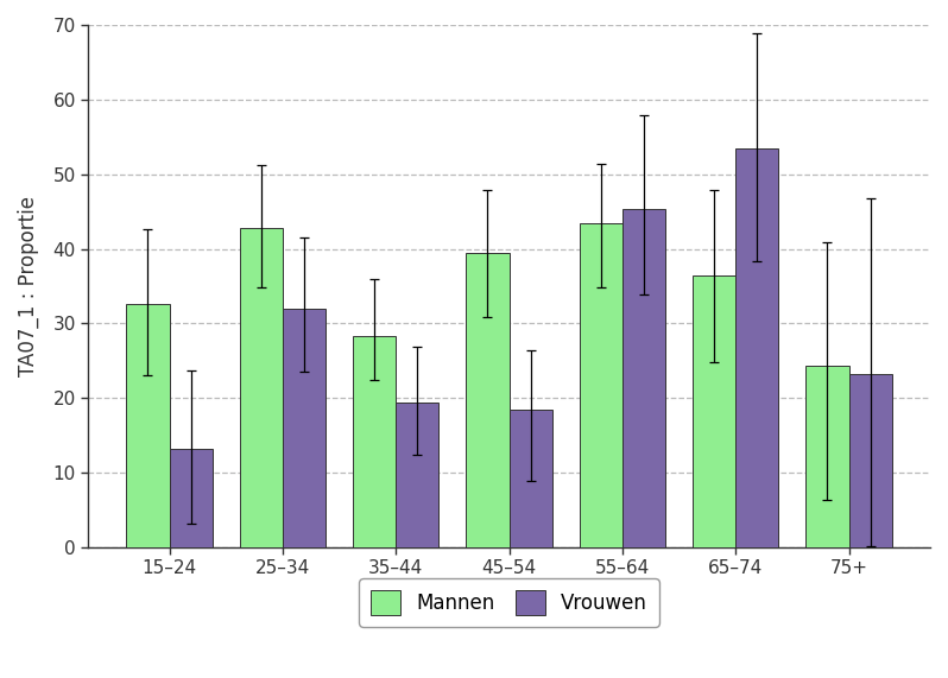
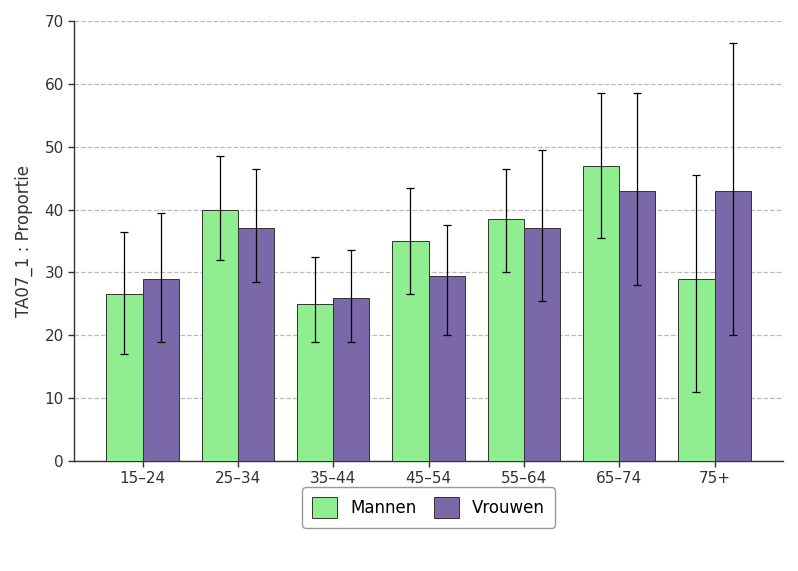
Mannen/15–24: 32.6 -> 26.5
Vrouwen/15–24: 13.2 -> 29.0
Mannen/25–34: 42.8 -> 40.0
Vrouwen/25–34: 32.0 -> 37.0
Mannen/35–44: 28.4 -> 25.0
Vrouwen/35–44: 19.4 -> 26.0
Mannen/45–54: 39.4 -> 35.0
Vrouwen/45–54: 18.4 -> 29.5
Mannen/55–64: 43.4 -> 38.5
Vrouwen/55–64: 45.4 -> 37.0
Mannen/65–74: 36.4 -> 47.0
Vrouwen/65–74: 53.4 -> 43.0
Mannen/75+: 24.4 -> 29.0
Vrouwen/75+: 23.2 -> 43.0
